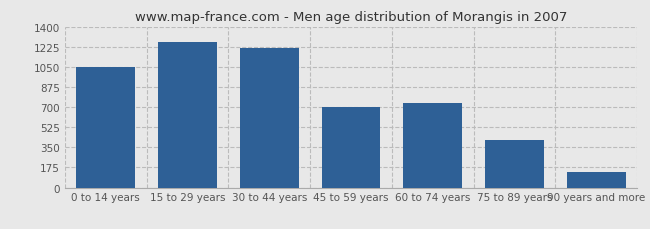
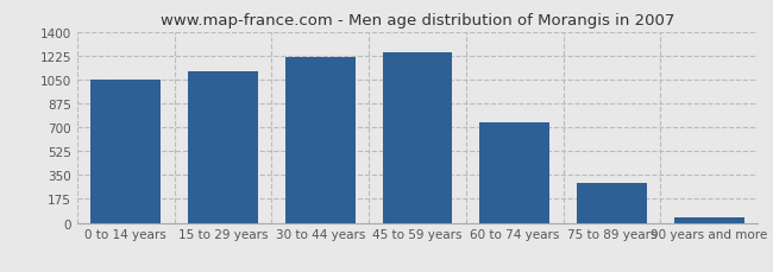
15 to 29 years: 1270 -> 1110
45 to 59 years: 700 -> 1250
75 to 89 years: 410 -> 300
90 years and more: 140 -> 40
